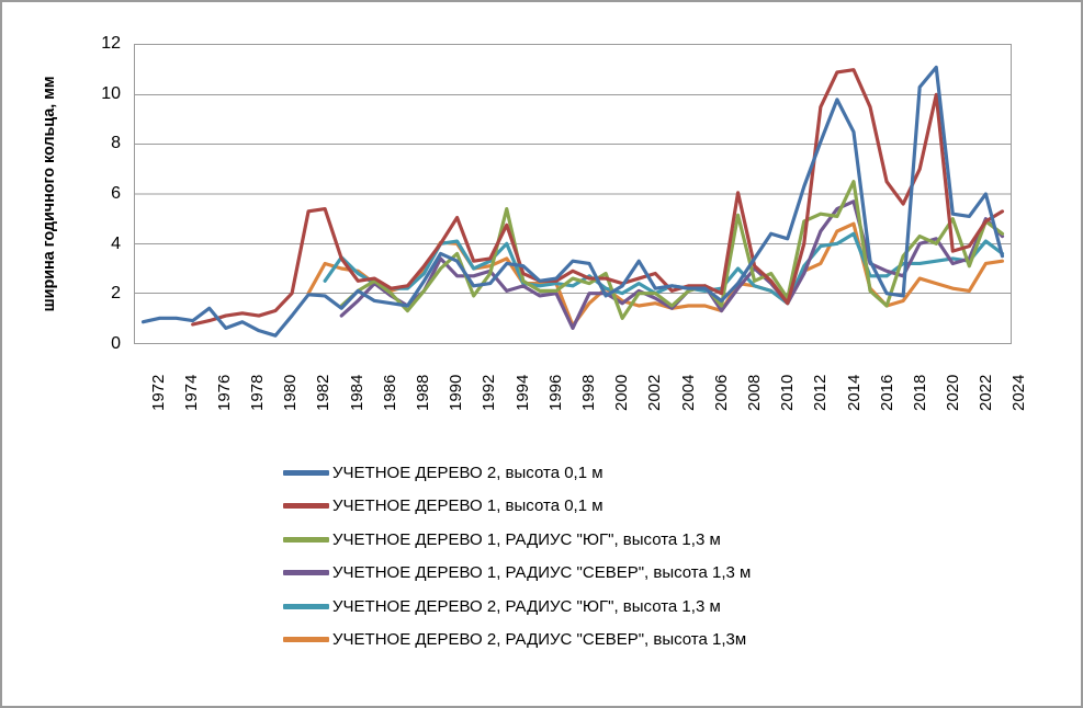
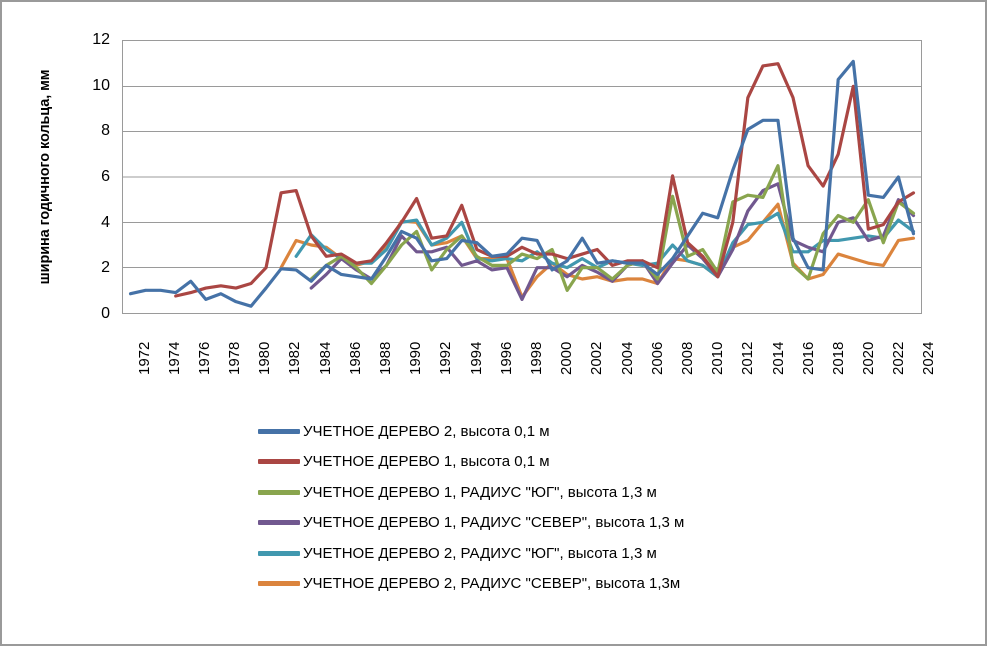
УЧЕТНОЕ ДЕРЕВО 1, РАДИУС "ЮГ", высота 1,3 м/1994: 5.4 -> 3.4
УЧЕТНОЕ ДЕРЕВО 2, высота 0,1 м/2014: 9.8 -> 8.5
УЧЕТНОЕ ДЕРЕВО 2, РАДИУС "СЕВЕР", высота 1,3м/2014: 4.5 -> 4.0
